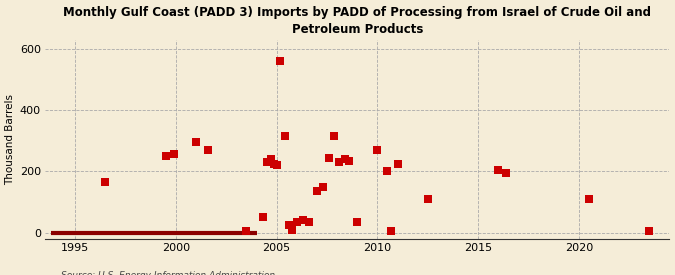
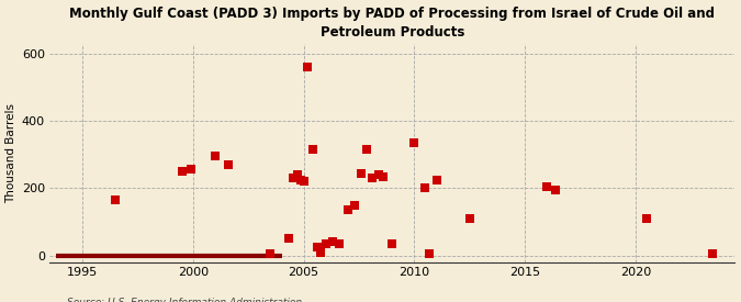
2010: 270 -> 335
